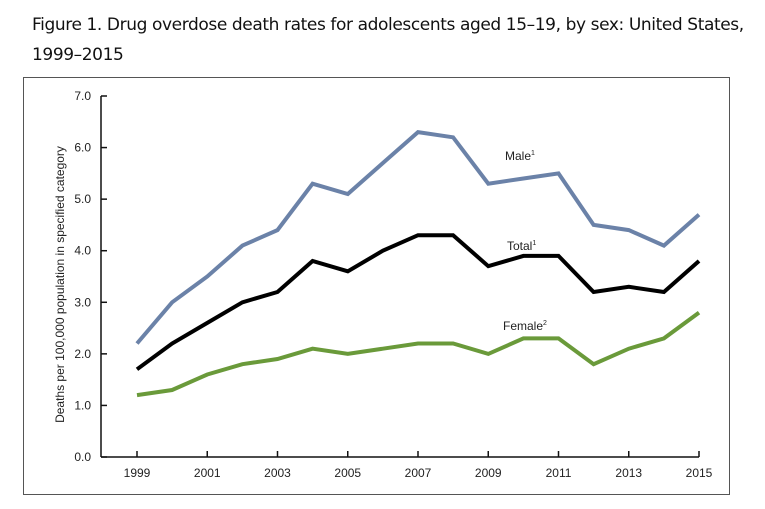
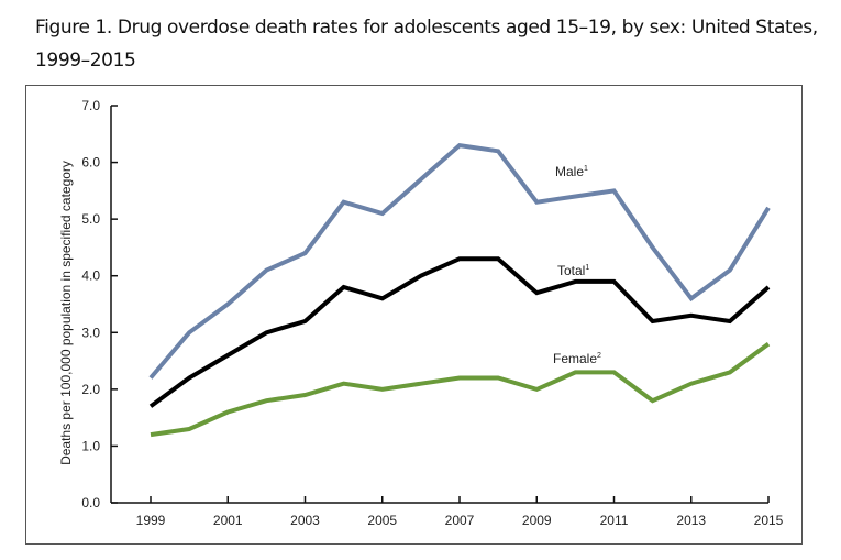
Male/2013: 4.4 -> 3.6
Male/2015: 4.7 -> 5.2
